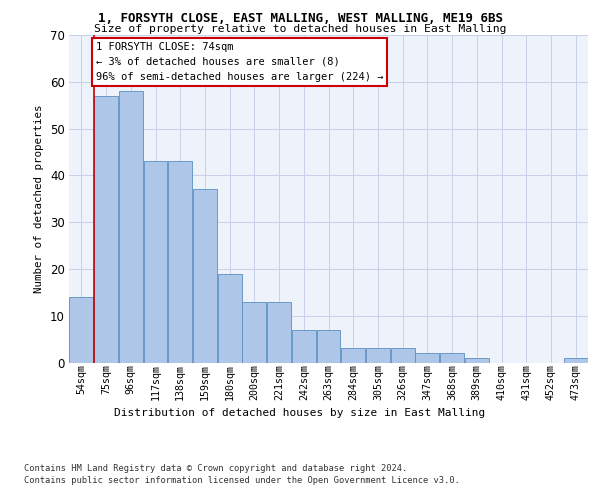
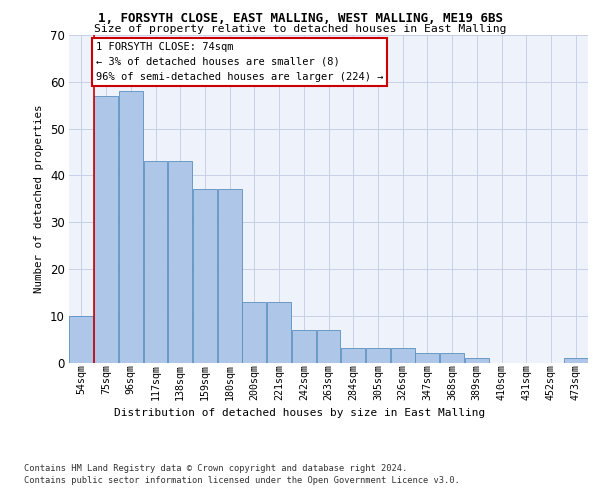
54sqm: 14 -> 10
180sqm: 19 -> 37
